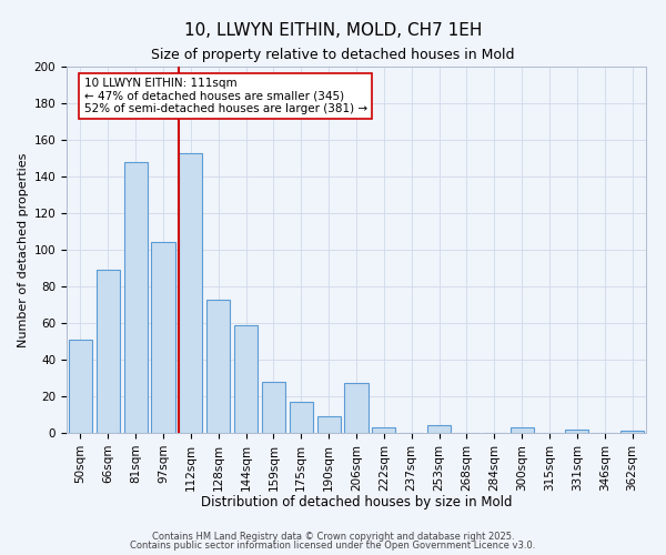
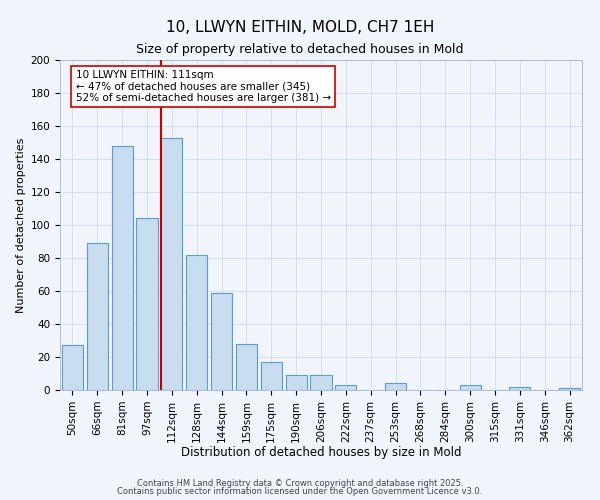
50sqm: 51 -> 27
128sqm: 73 -> 82
206sqm: 27 -> 9
